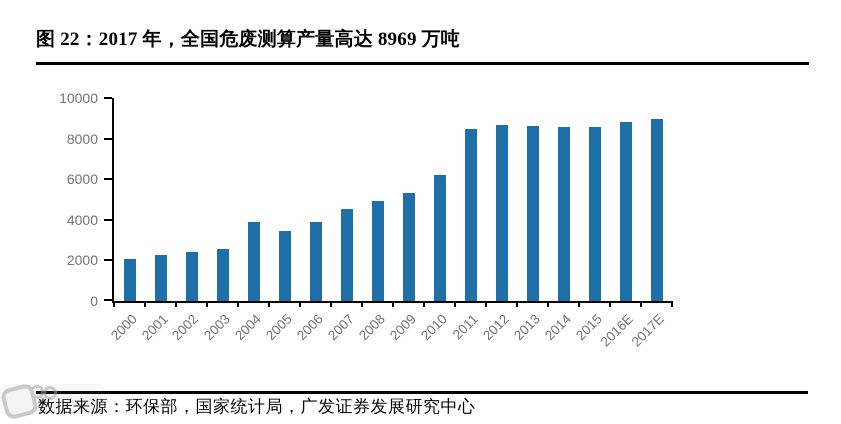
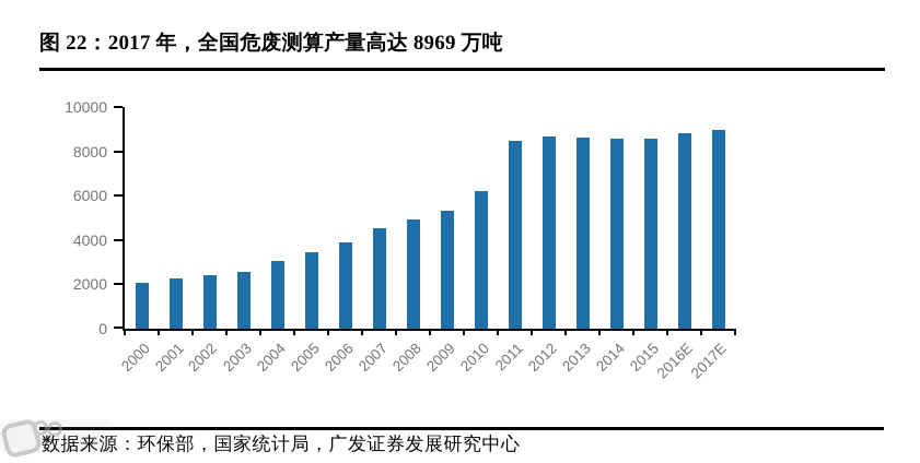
2004: 3900 -> 3000
